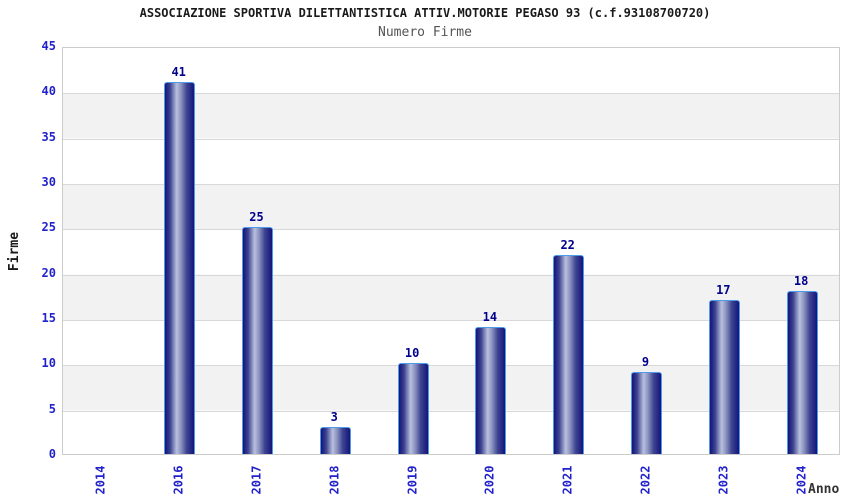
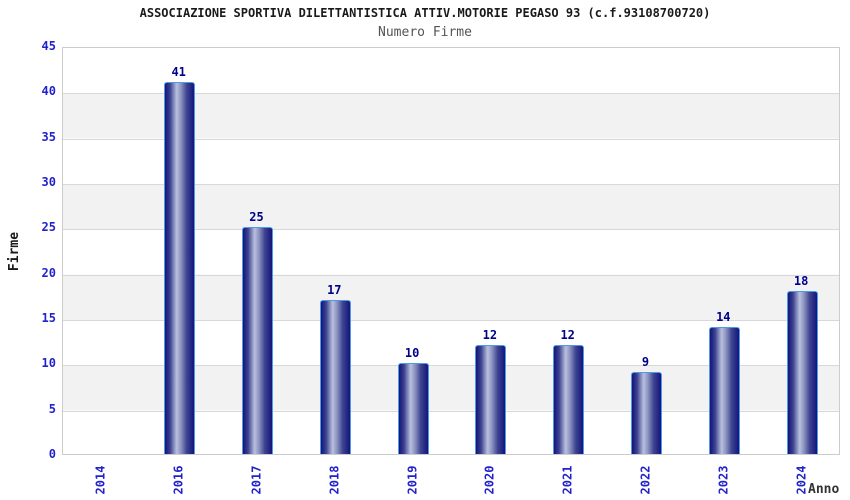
2018: 3 -> 17
2020: 14 -> 12
2021: 22 -> 12
2023: 17 -> 14
